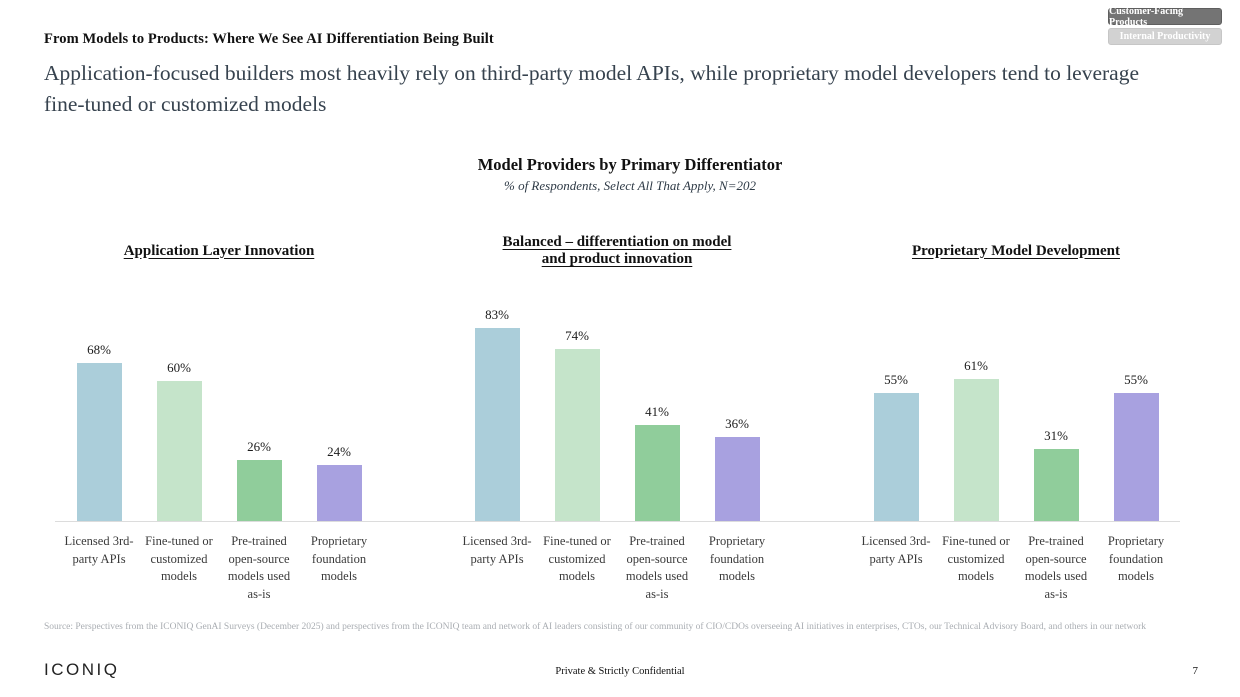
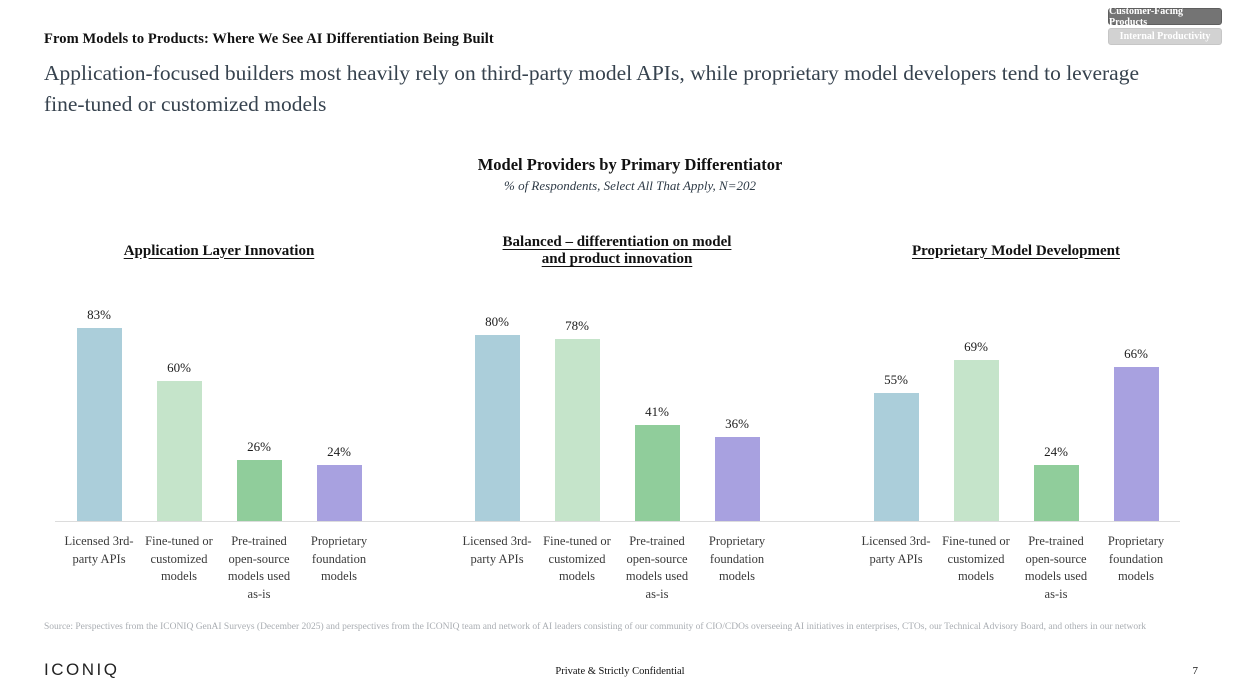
Application Layer Innovation/Licensed 3rd-party APIs: 68% -> 83%
Balanced – differentiation on model and product innovation/Licensed 3rd-party APIs: 83% -> 80%
Balanced – differentiation on model and product innovation/Fine-tuned or customized models: 74% -> 78%
Proprietary Model Development/Fine-tuned or customized models: 61% -> 69%
Proprietary Model Development/Pre-trained open-source models used as-is: 31% -> 24%
Proprietary Model Development/Proprietary foundation models: 55% -> 66%
